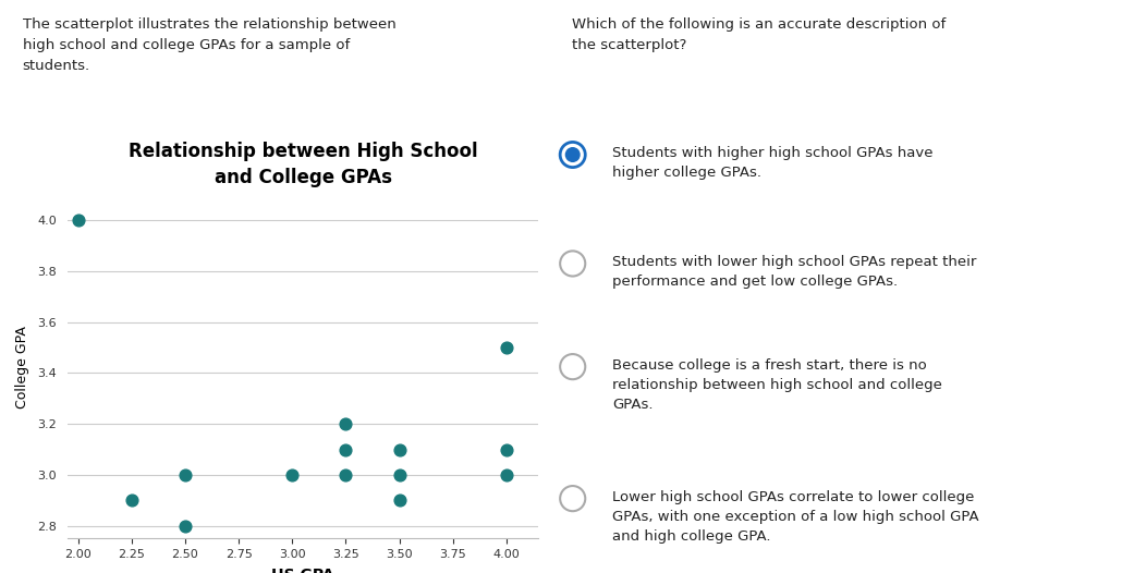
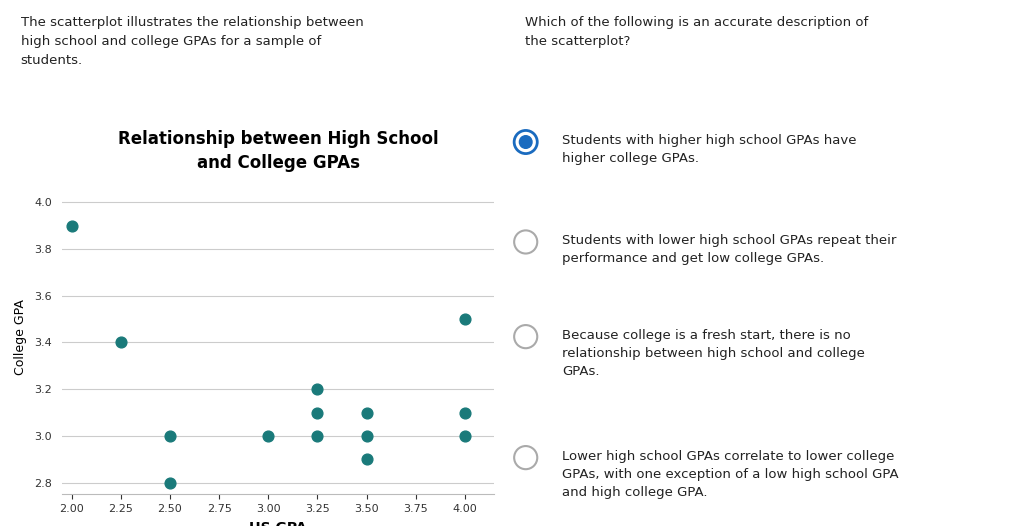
2.00: 4.0 -> 3.9
2.25: 2.9 -> 3.4
